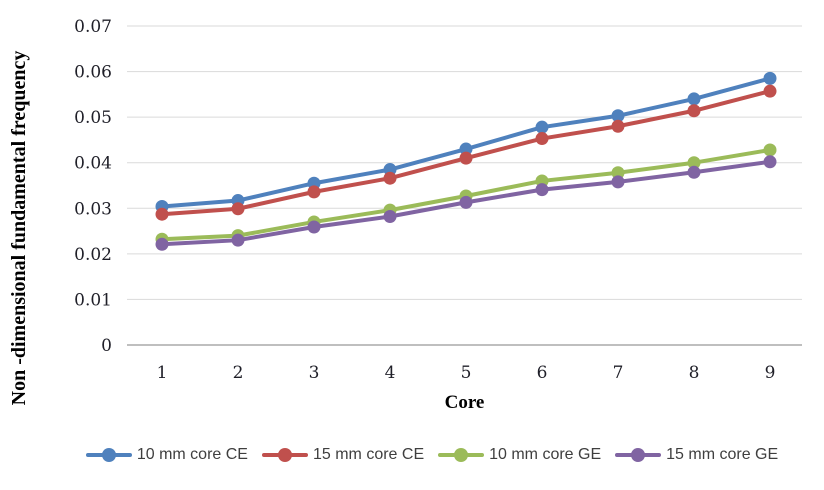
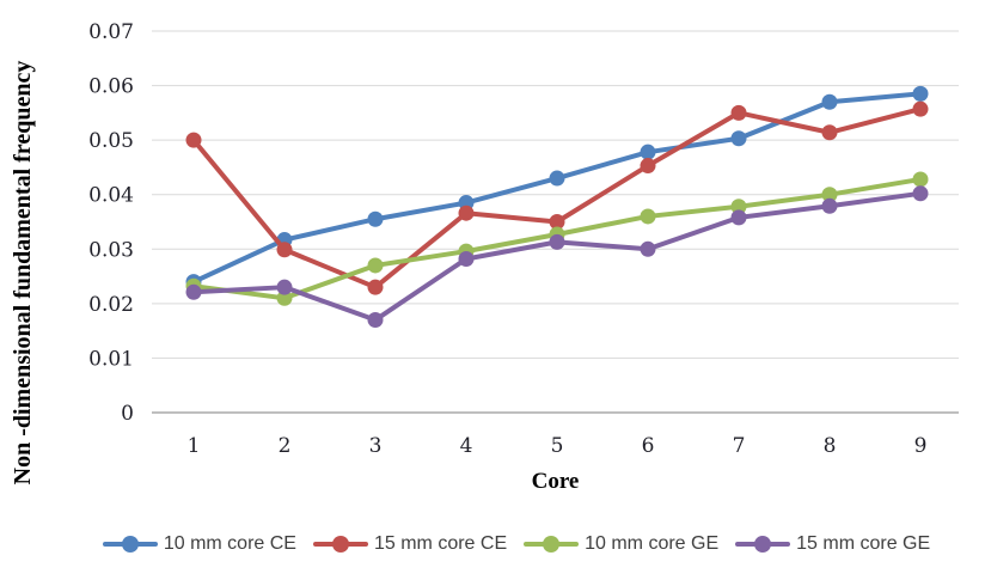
10 mm core CE/1: 0.030 -> 0.024
15 mm core CE/1: 0.029 -> 0.050
10 mm core GE/2: 0.024 -> 0.021
15 mm core CE/3: 0.034 -> 0.023
15 mm core GE/3: 0.026 -> 0.017
15 mm core CE/5: 0.041 -> 0.035
15 mm core GE/6: 0.034 -> 0.030
15 mm core CE/7: 0.048 -> 0.055
10 mm core CE/8: 0.054 -> 0.057
